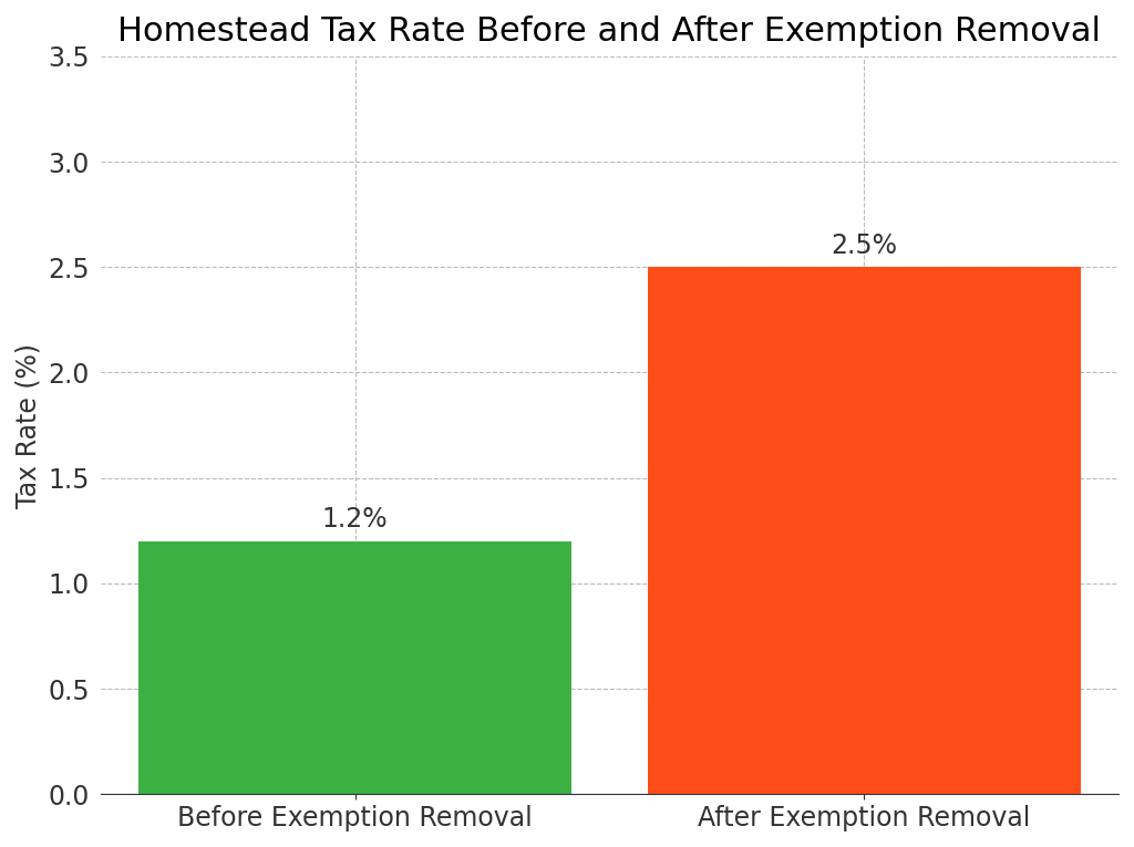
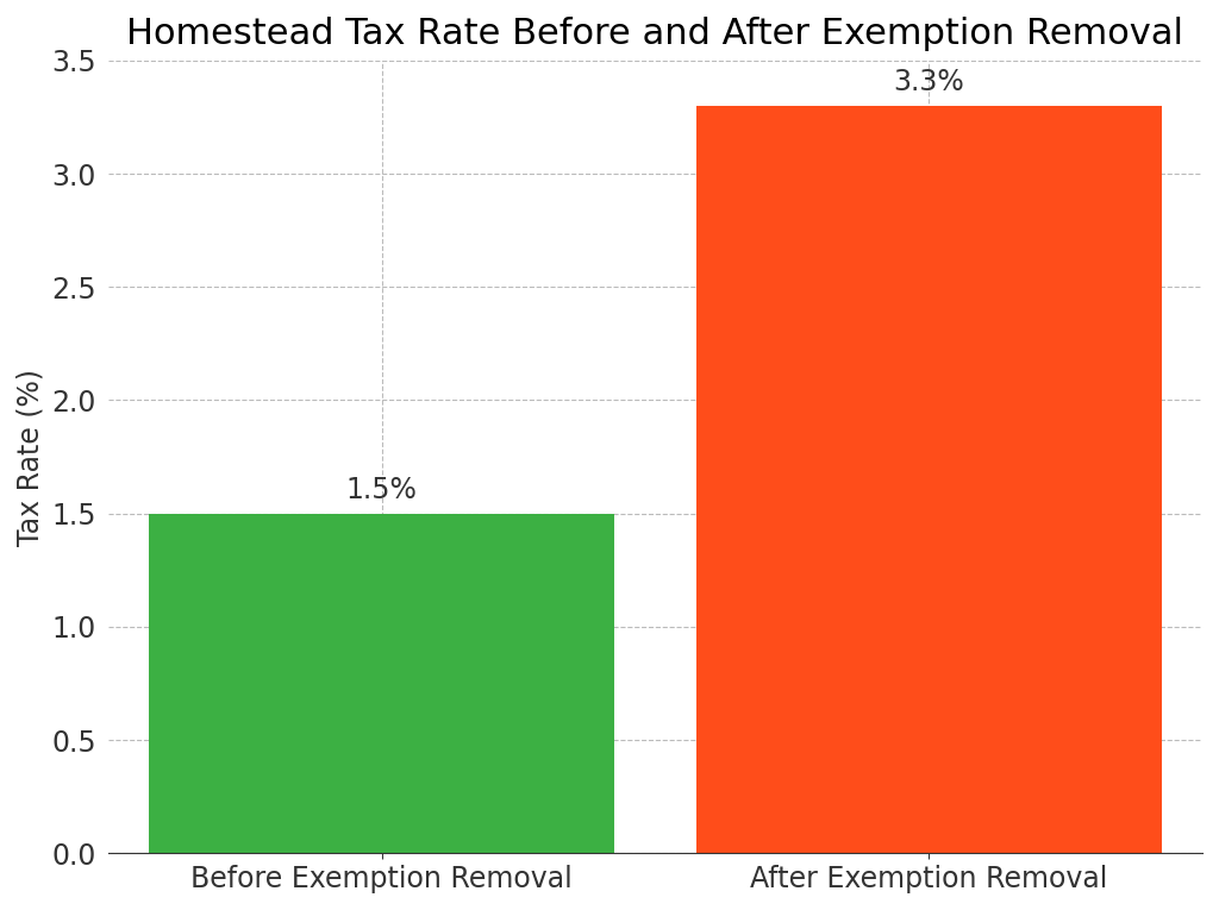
Before Exemption Removal: 1.2% -> 1.5%
After Exemption Removal: 2.5% -> 3.3%
